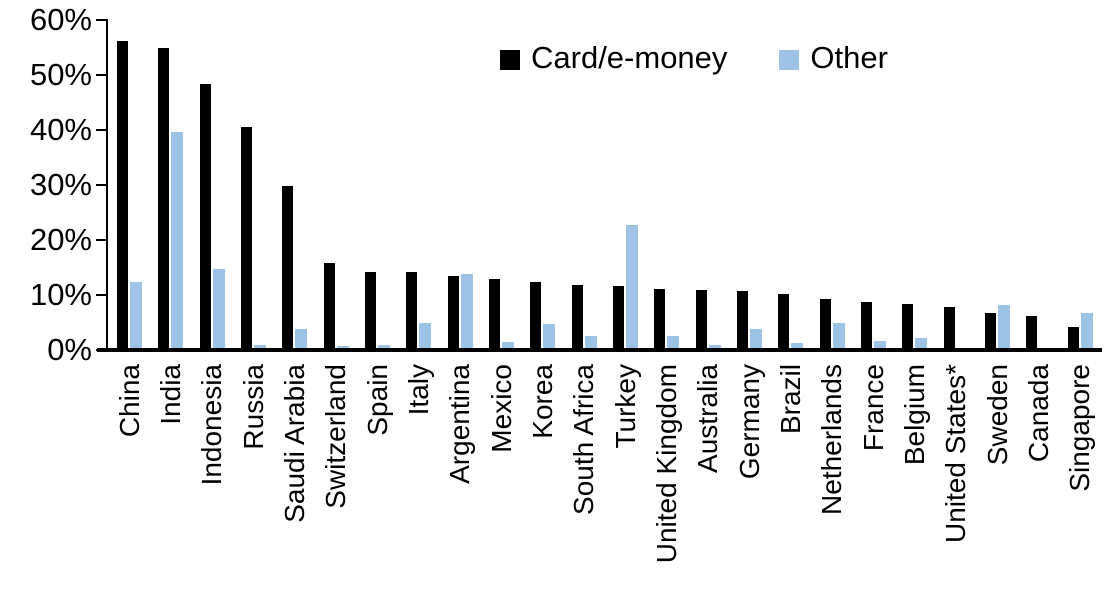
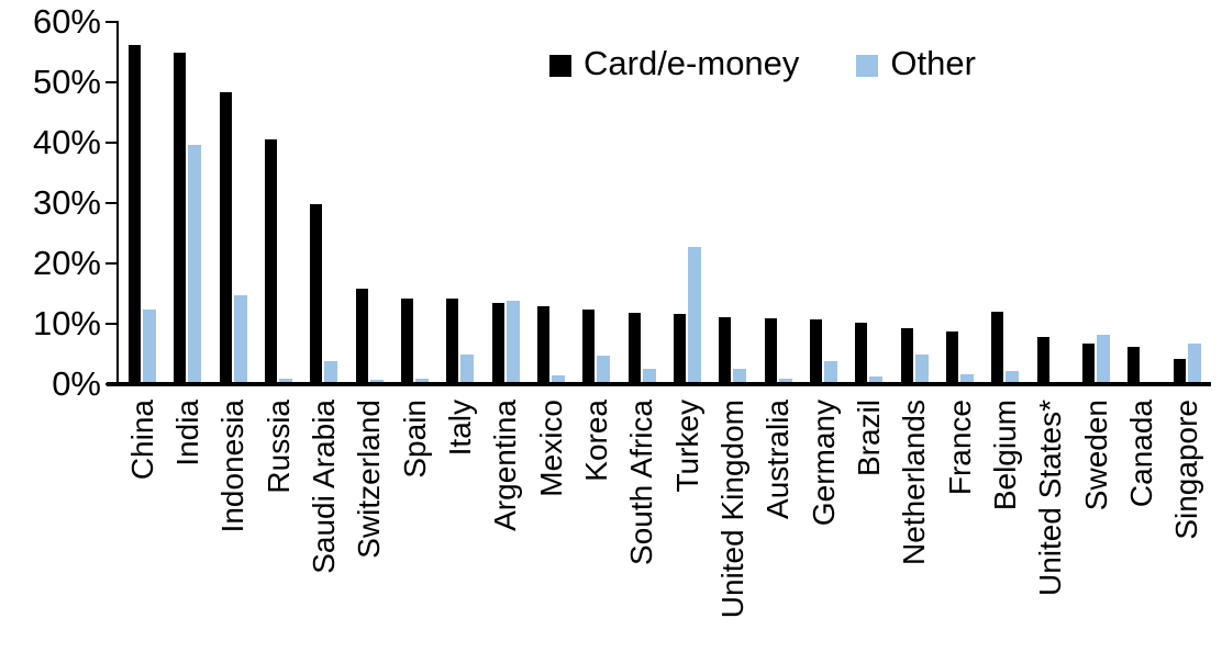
Card/e-money/Belgium: 8% -> 12%
